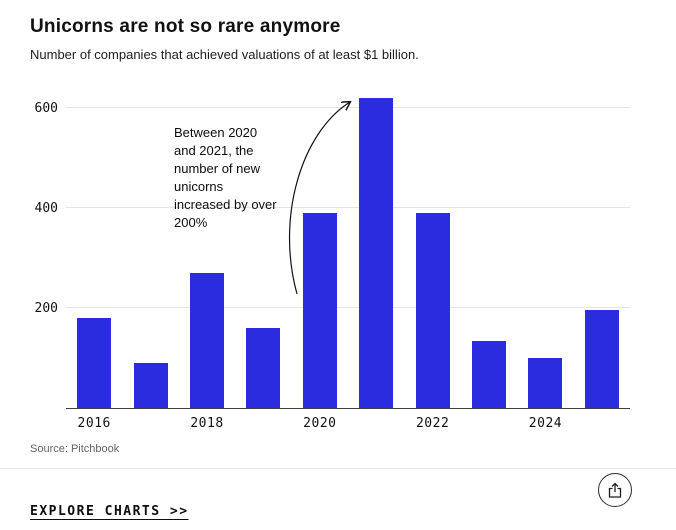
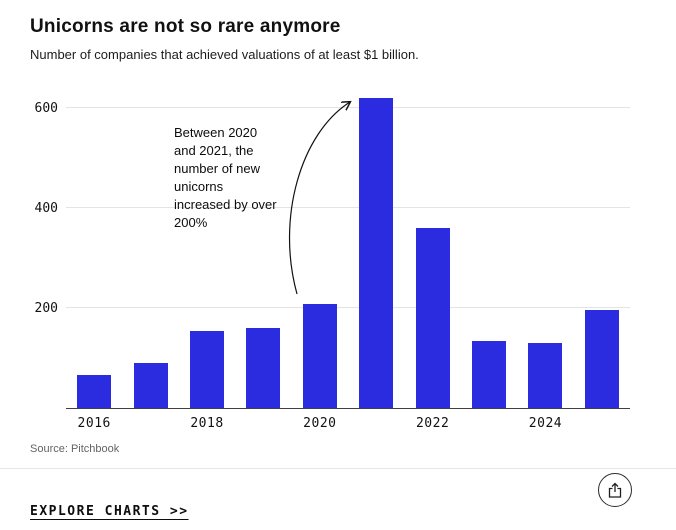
2016: 180 -> 70
2018: 270 -> 160
2020: 390 -> 210
2022: 390 -> 360
2024: 100 -> 130
